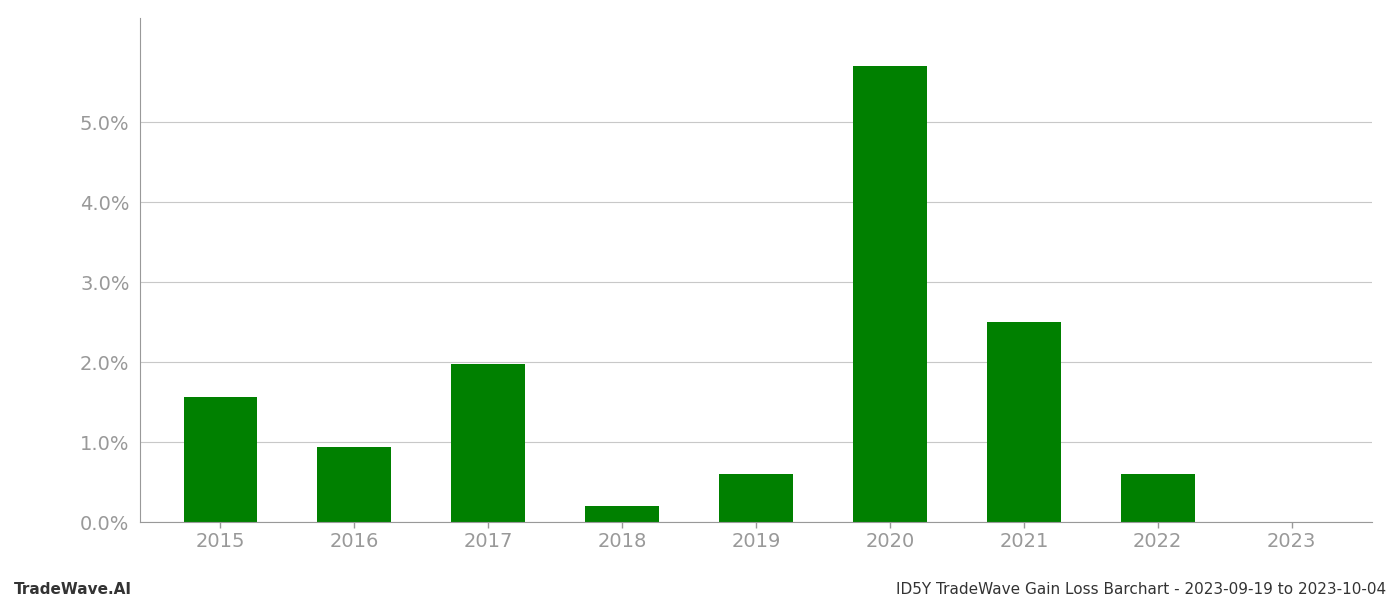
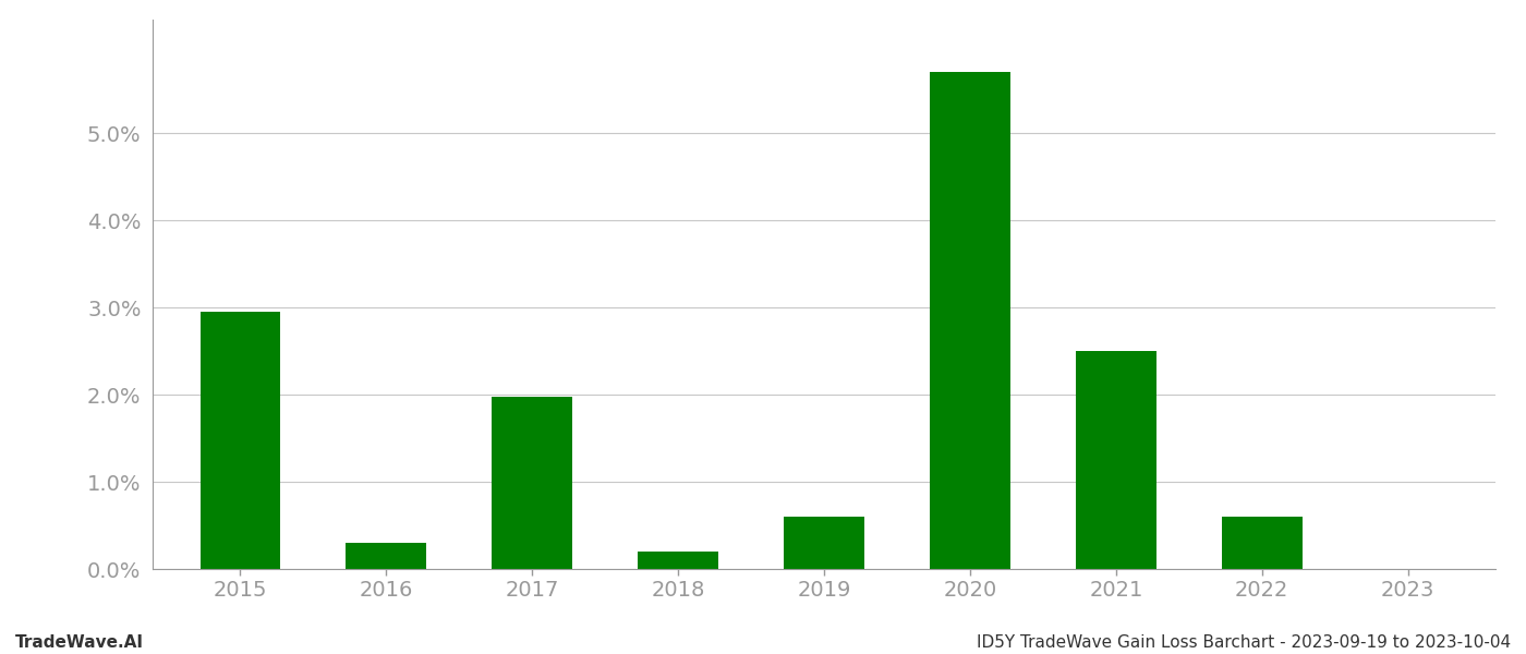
2015: 1.56% -> 2.95%
2016: 0.94% -> 0.30%
